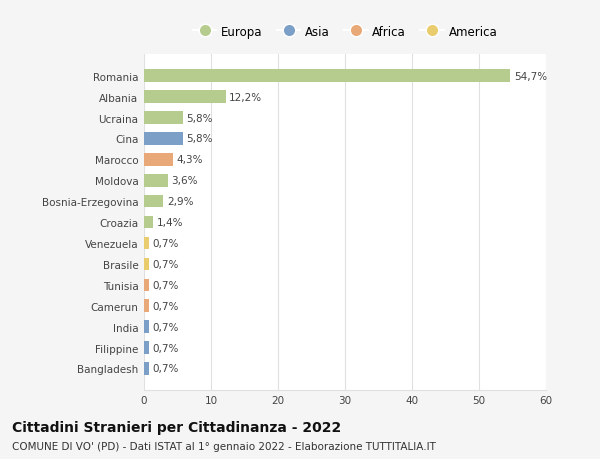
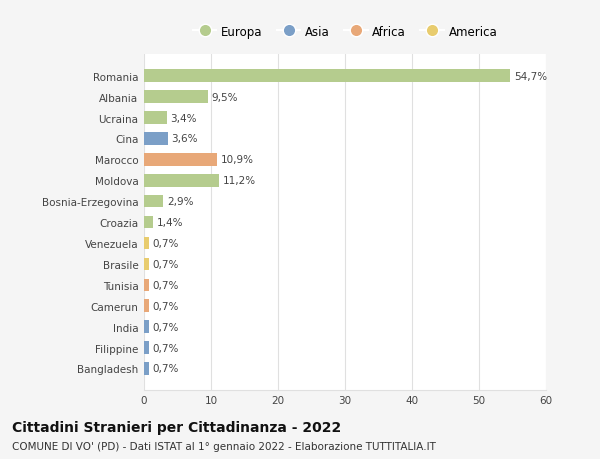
Albania: 12,2% -> 9,5%
Ucraina: 5,8% -> 3,4%
Cina: 5,8% -> 3,6%
Marocco: 4,3% -> 10,9%
Moldova: 3,6% -> 11,2%
